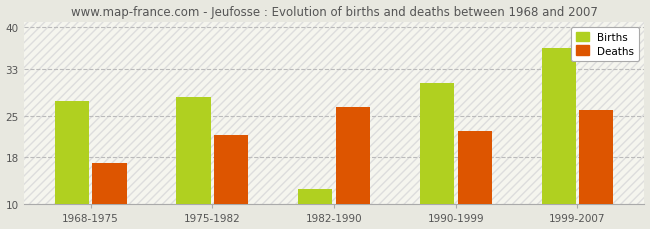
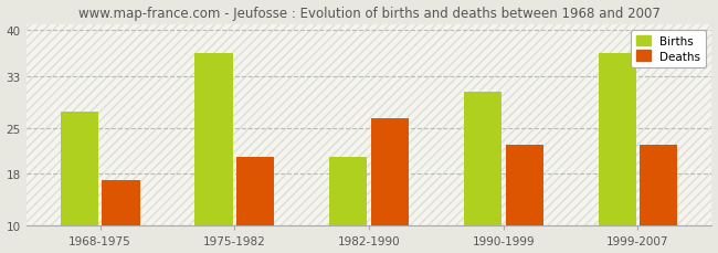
Births/1975-1982: 28.2 -> 36.5
Deaths/1975-1982: 21.8 -> 20.5
Births/1982-1990: 12.6 -> 20.5
Deaths/1999-2007: 26.0 -> 22.5
